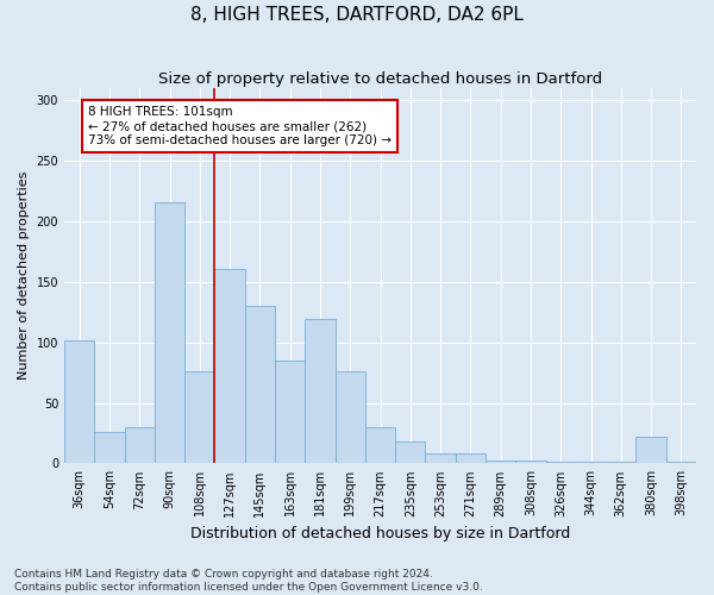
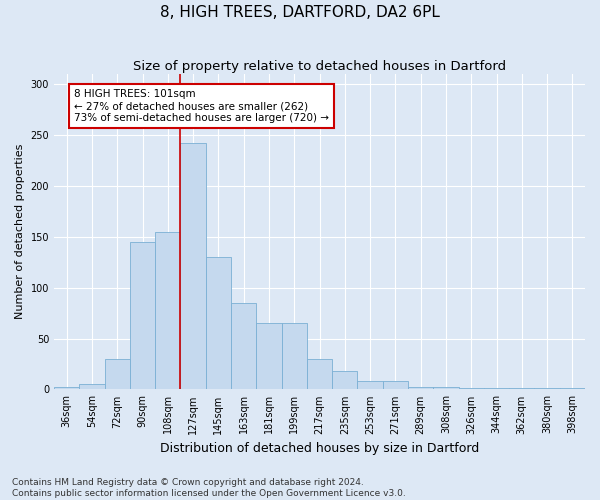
36sqm: 102 -> 2
54sqm: 26 -> 5
90sqm: 216 -> 145
108sqm: 76 -> 155
127sqm: 161 -> 242
181sqm: 119 -> 65
199sqm: 76 -> 65
380sqm: 22 -> 1
